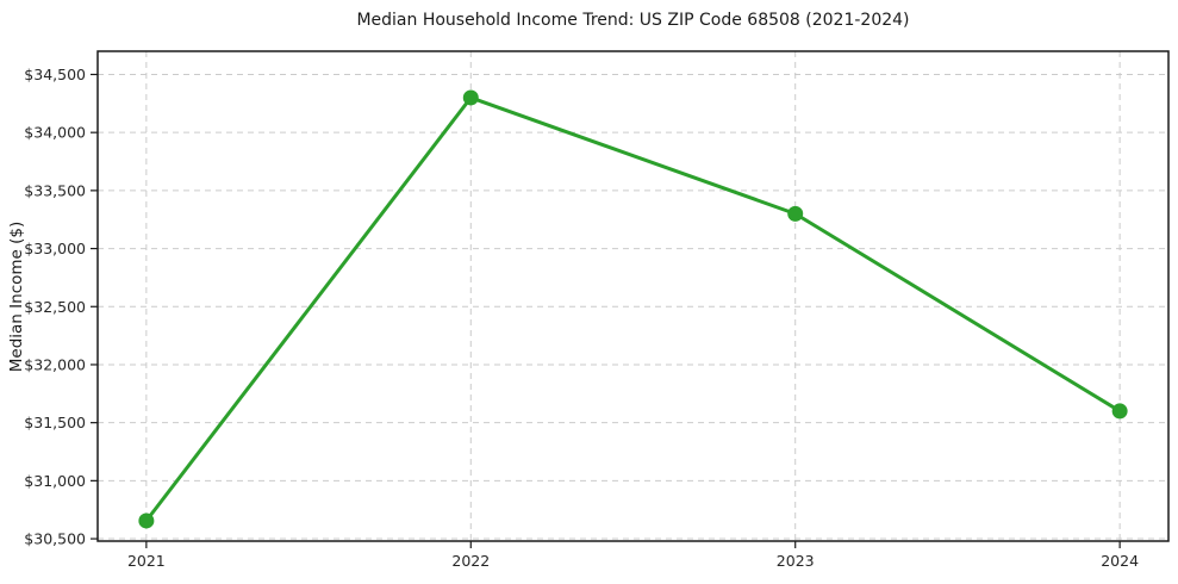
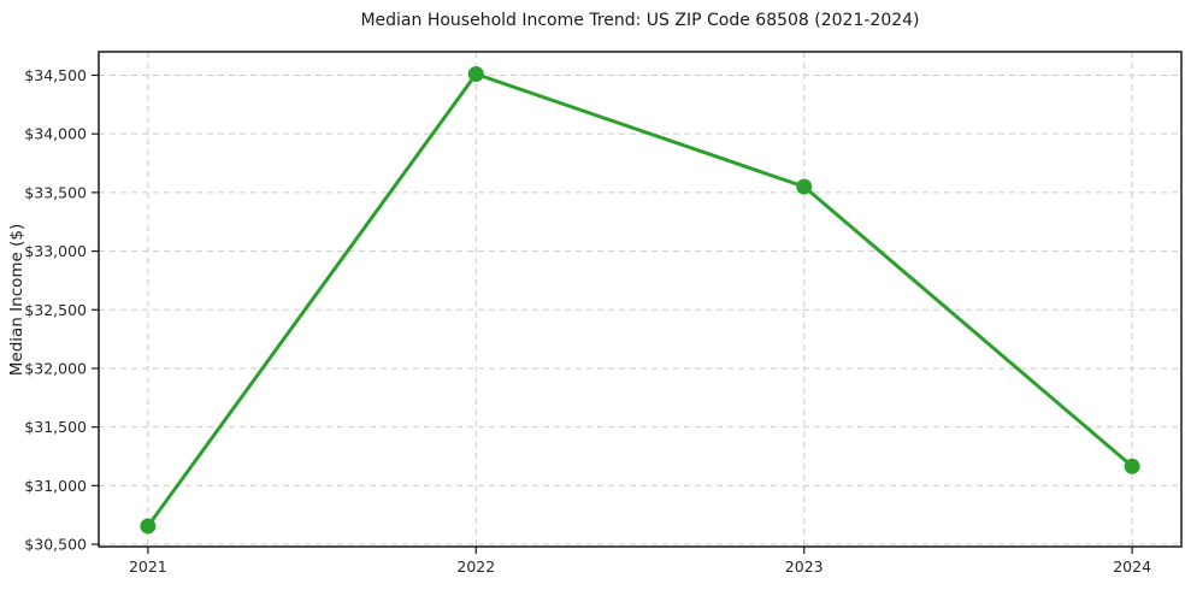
2022: $34300 -> $34500
2023: $33300 -> $33600
2024: $31600 -> $31200
